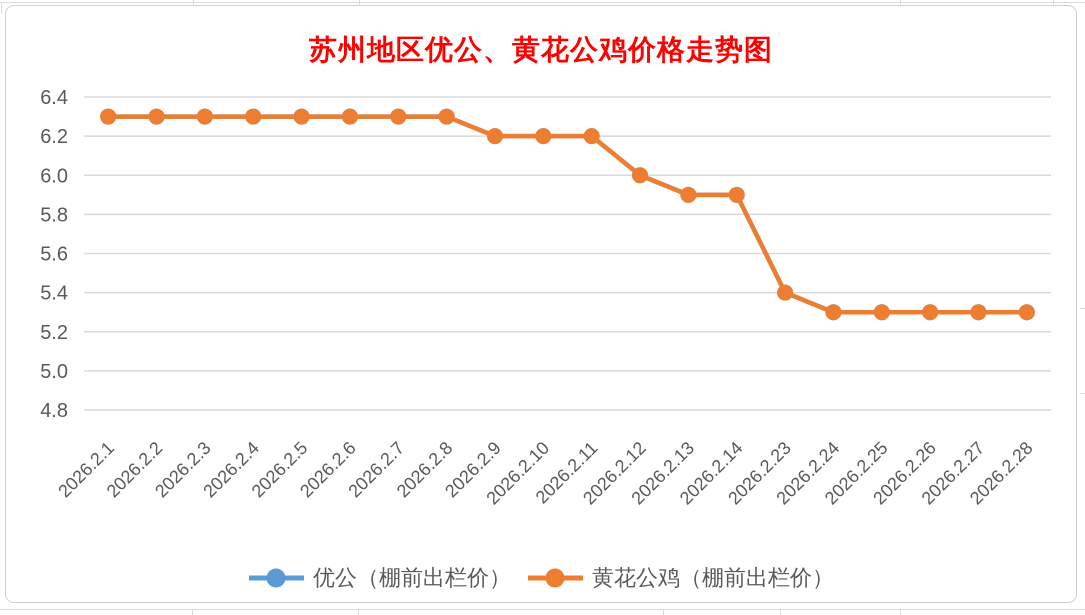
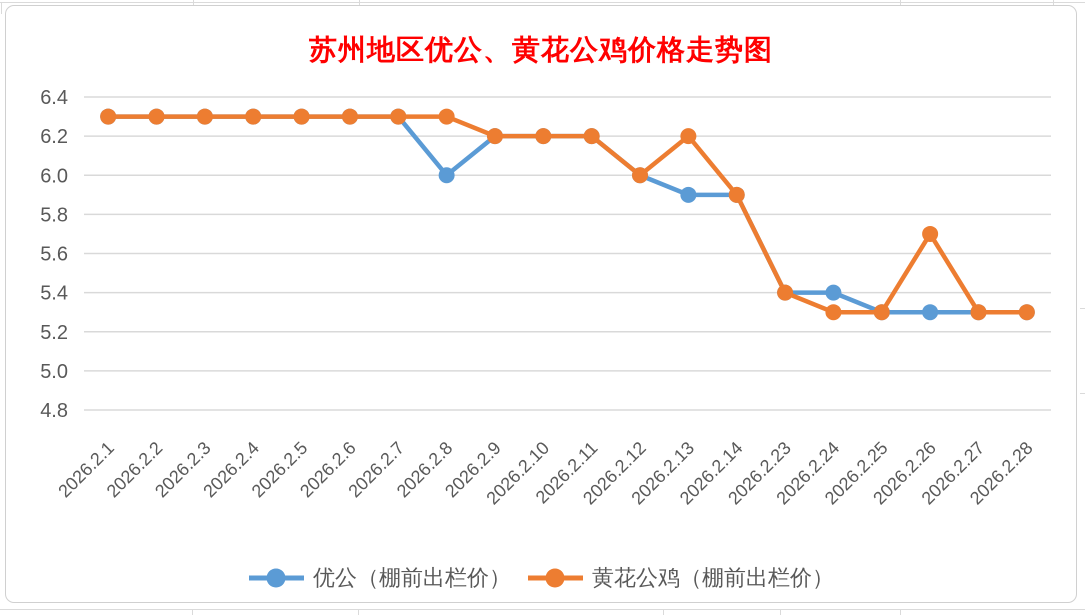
优公（棚前出栏价）/2026.2.8: 6.3 -> 6.0
黄花公鸡（棚前出栏价）/2026.2.13: 5.9 -> 6.2
优公（棚前出栏价）/2026.2.24: 5.3 -> 5.4
黄花公鸡（棚前出栏价）/2026.2.26: 5.3 -> 5.7
